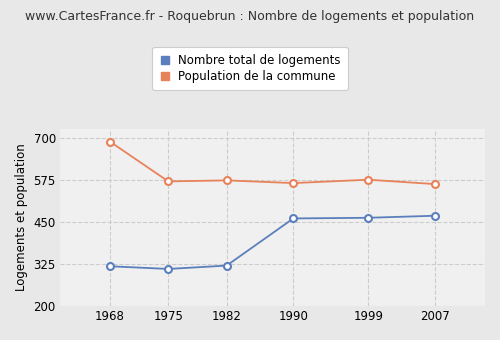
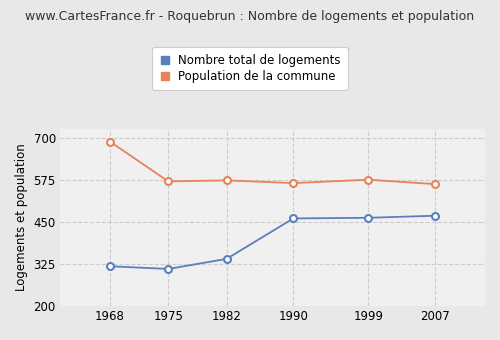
Nombre total de logements/1982: 320 -> 340
